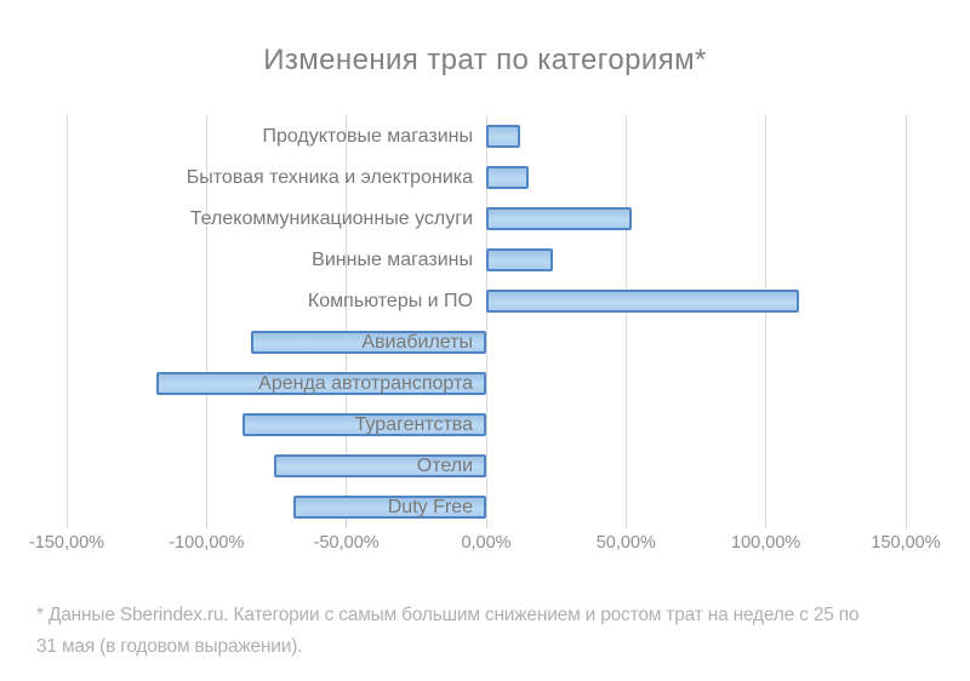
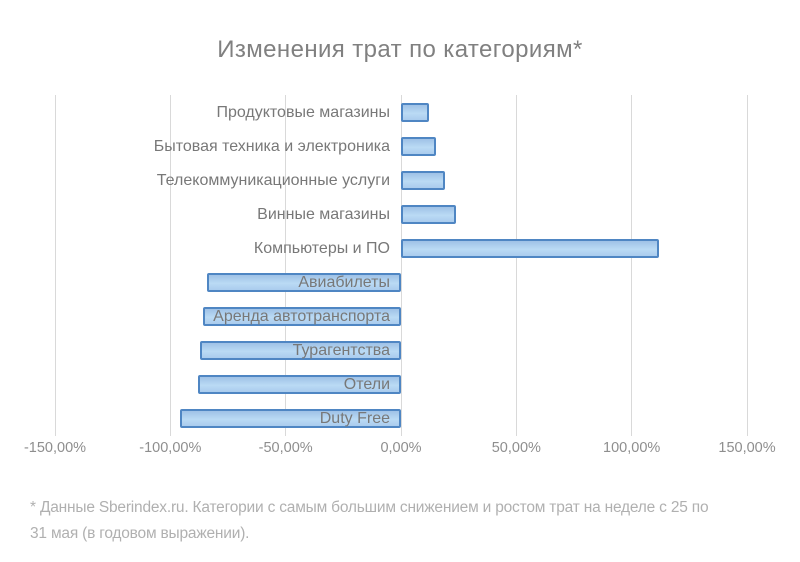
Телекоммуникационные услуги: 52% -> 19%
Аренда автотранспорта: -118% -> -86%
Отели: -76% -> -88%
Duty Free: -69% -> -96%
